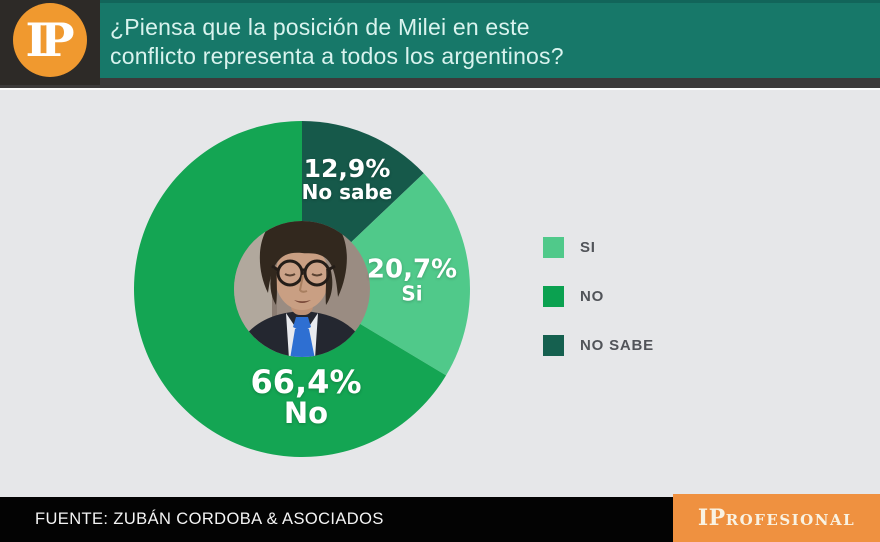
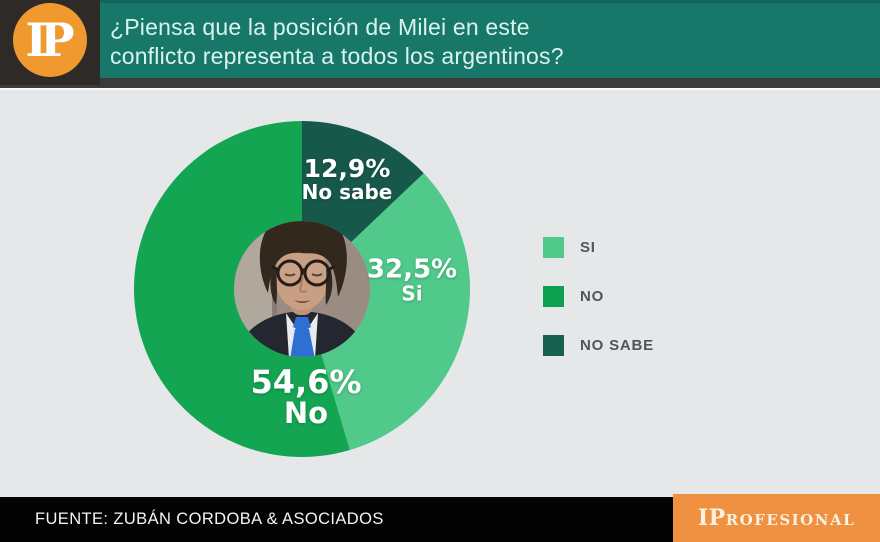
Si: 20,7% -> 32,5%
No: 66,4% -> 54,6%
